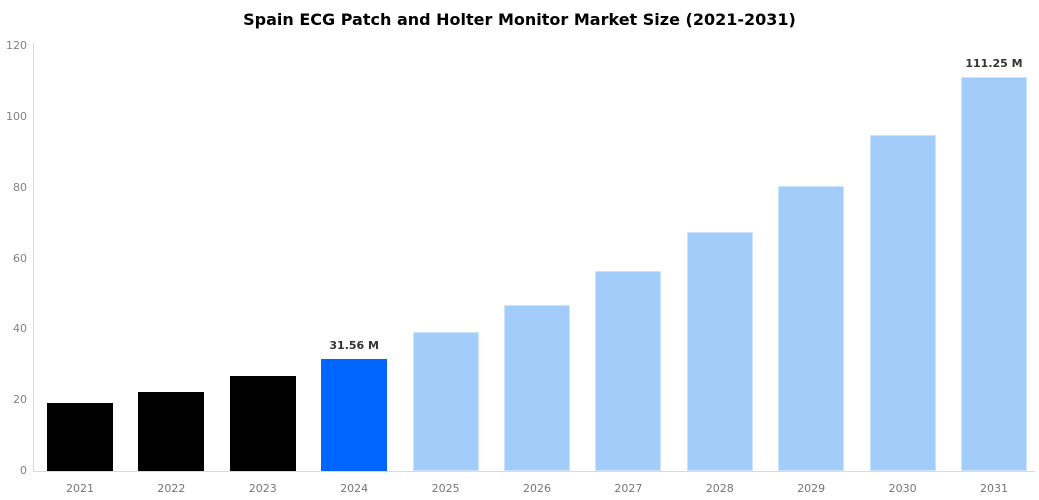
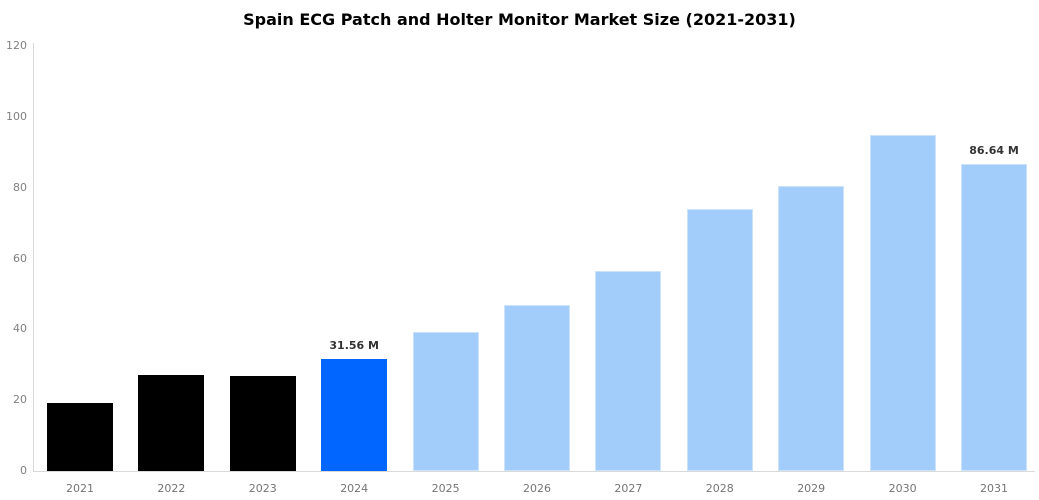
2022: 22 -> 27
2028: 68 -> 74
2031: 111.25 -> 86.64
